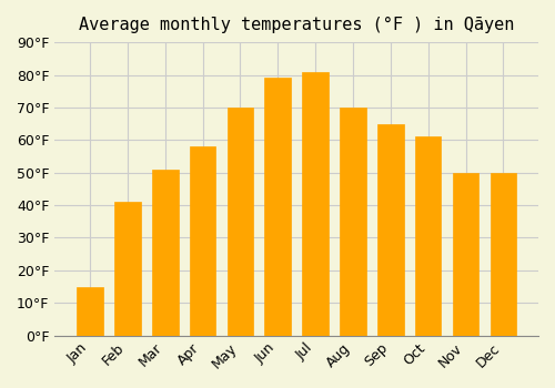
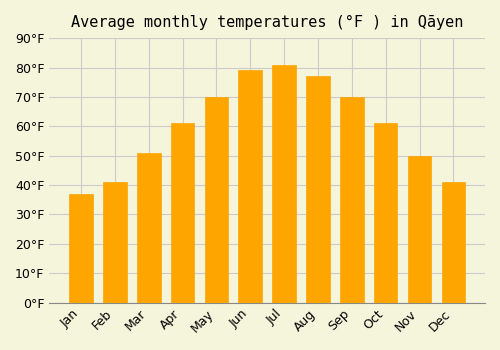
Jan: 15°F -> 37°F
Apr: 58°F -> 61°F
Aug: 70°F -> 77°F
Sep: 65°F -> 70°F
Dec: 50°F -> 41°F
